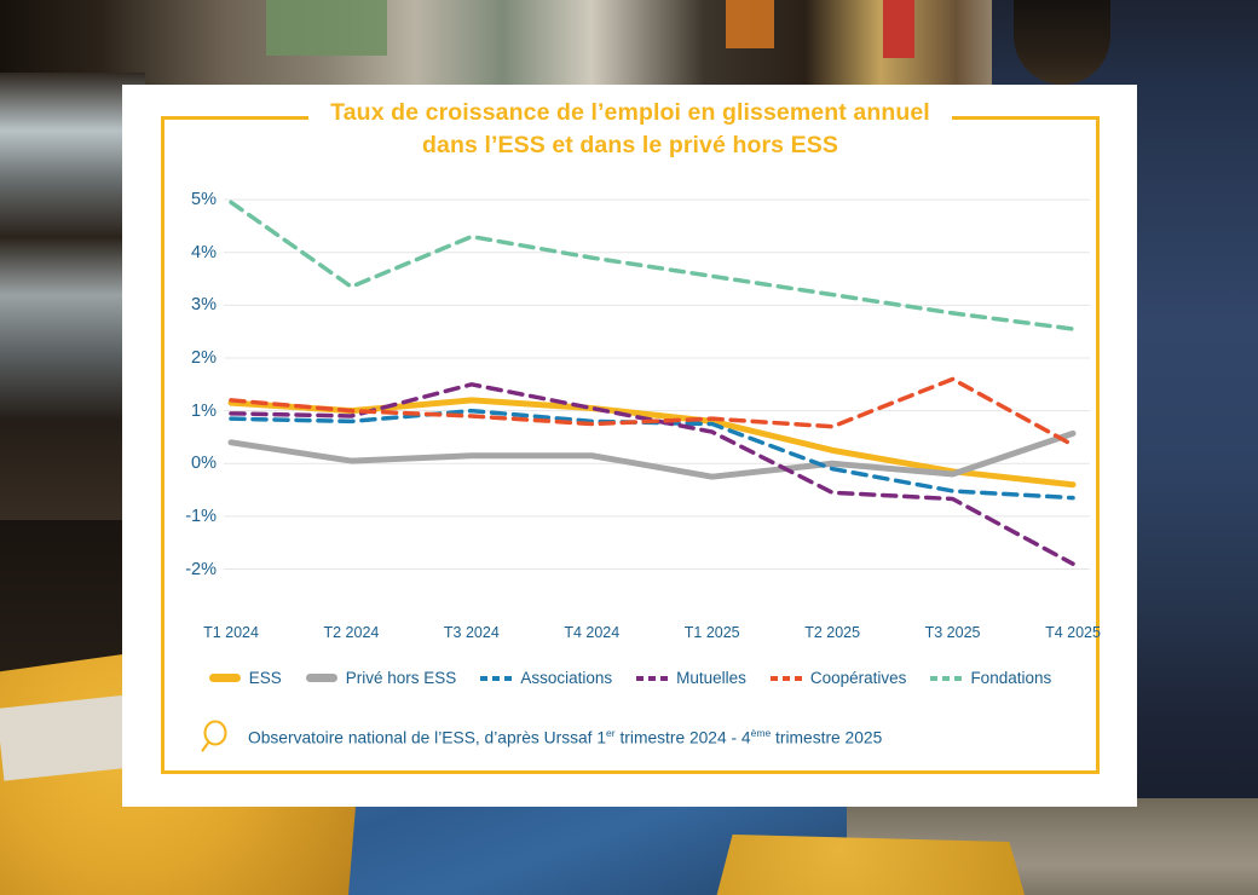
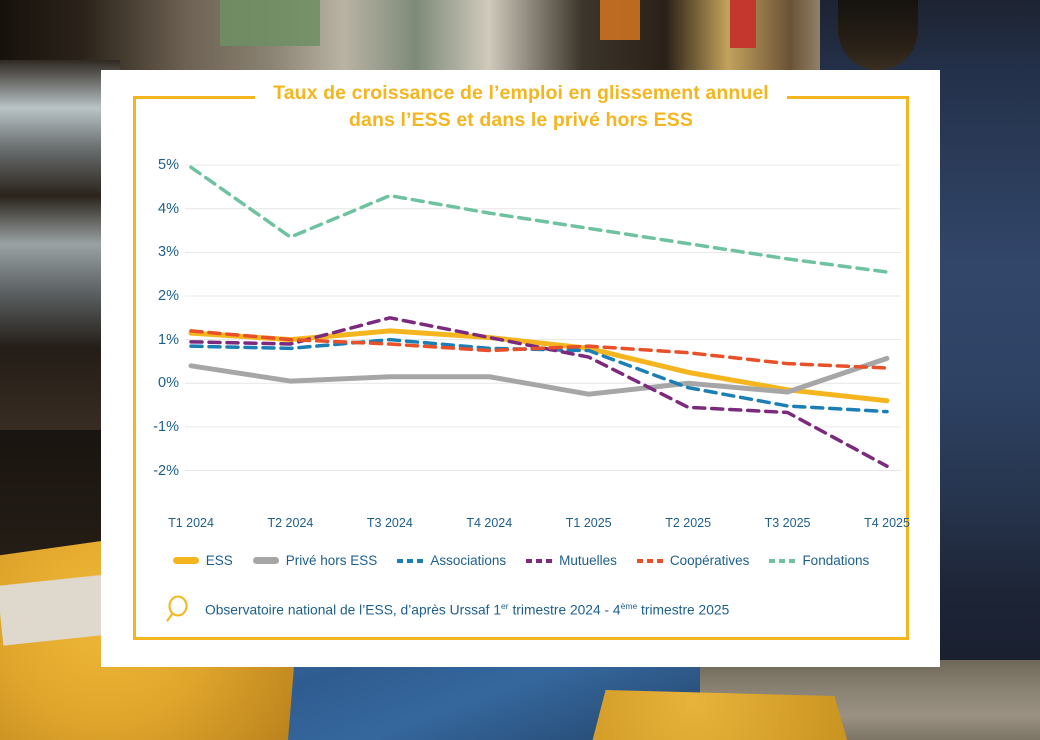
Coopératives/T3 2025: 1.6% -> 0.5%
